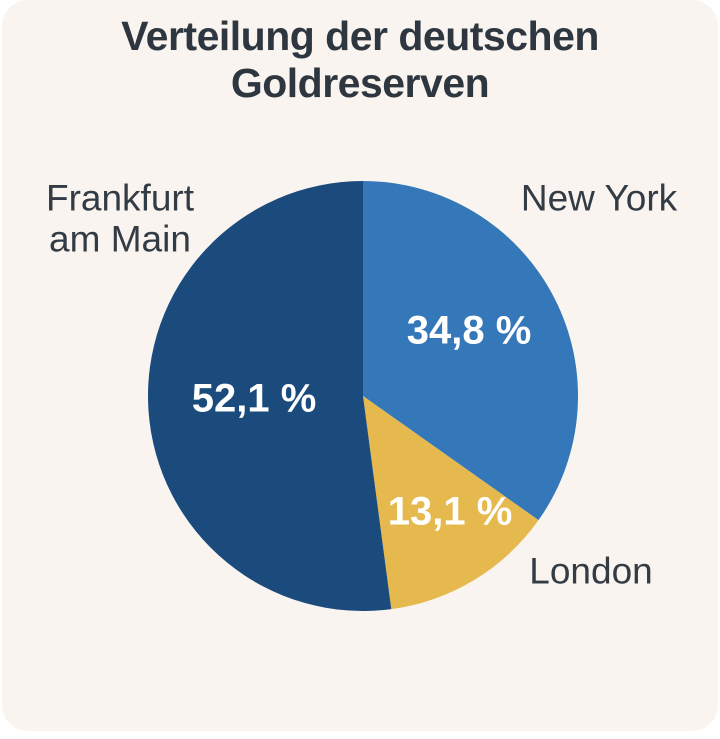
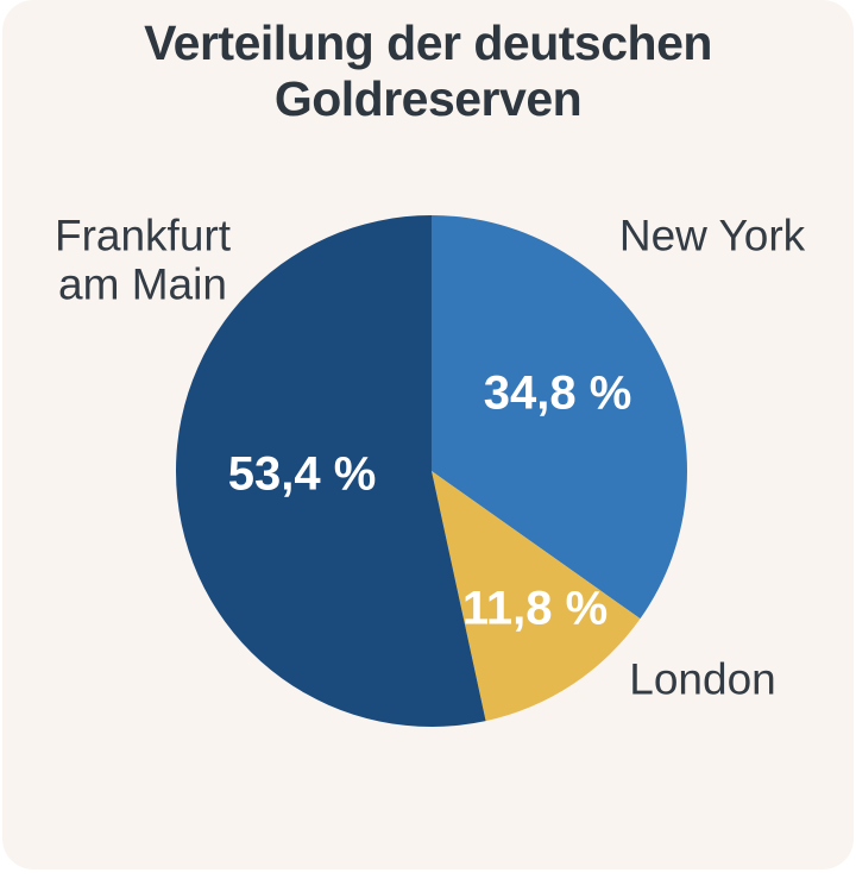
London: 13,1 -> 11,8
Frankfurt am Main: 52,1 -> 53,4
